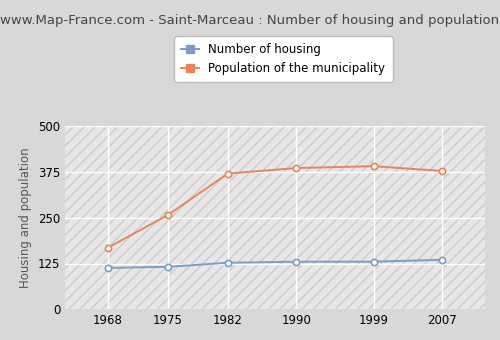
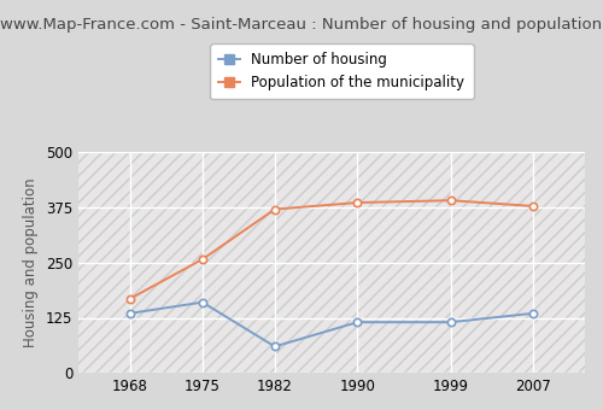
Number of housing/1968: 113 -> 135
Number of housing/1975: 116 -> 160
Number of housing/1982: 127 -> 60
Number of housing/1990: 130 -> 115
Number of housing/1999: 130 -> 115
